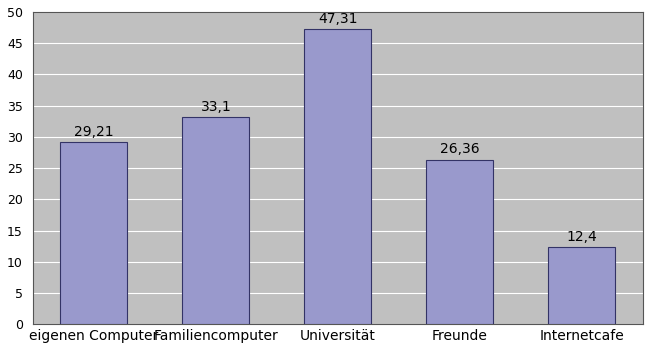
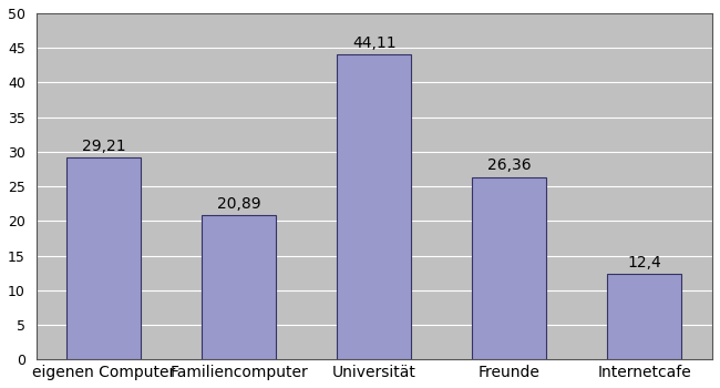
Familiencomputer: 33,1 -> 20,89
Universität: 47,31 -> 44,11
